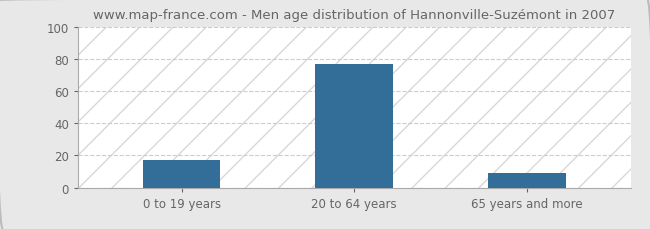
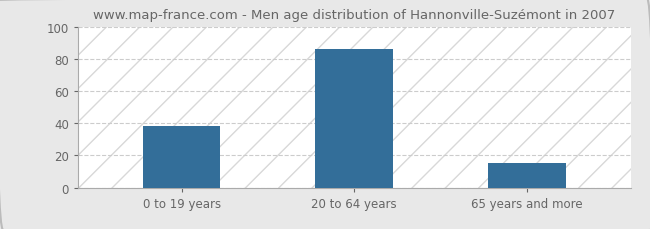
0 to 19 years: 17 -> 38
20 to 64 years: 77 -> 86
65 years and more: 9 -> 15
